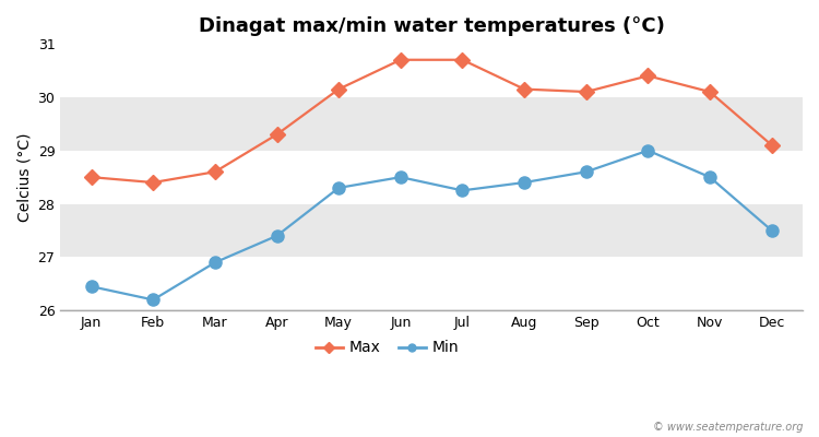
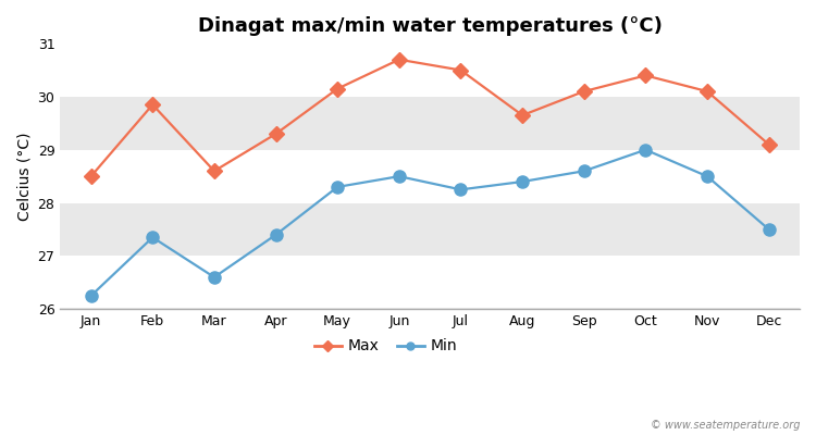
Min/Jan: 26.45 -> 26.25
Max/Feb: 28.40 -> 29.85
Min/Feb: 26.20 -> 27.35
Min/Mar: 26.90 -> 26.60
Max/Jul: 30.70 -> 30.50
Max/Aug: 30.15 -> 29.65
